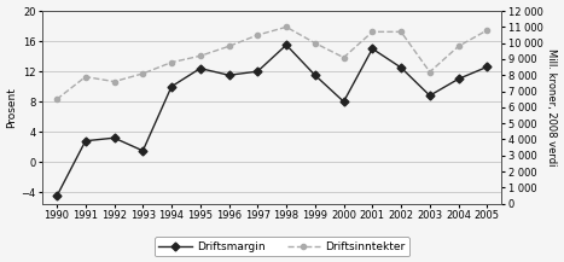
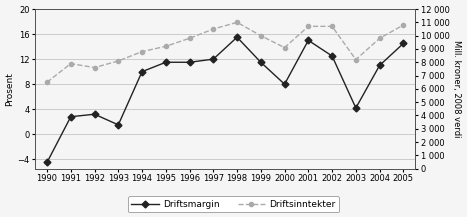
Driftsmargin/1995: 12.4 -> 11.5
Driftsmargin/2003: 8.8 -> 4.2
Driftsmargin/2005: 12.6 -> 14.5
